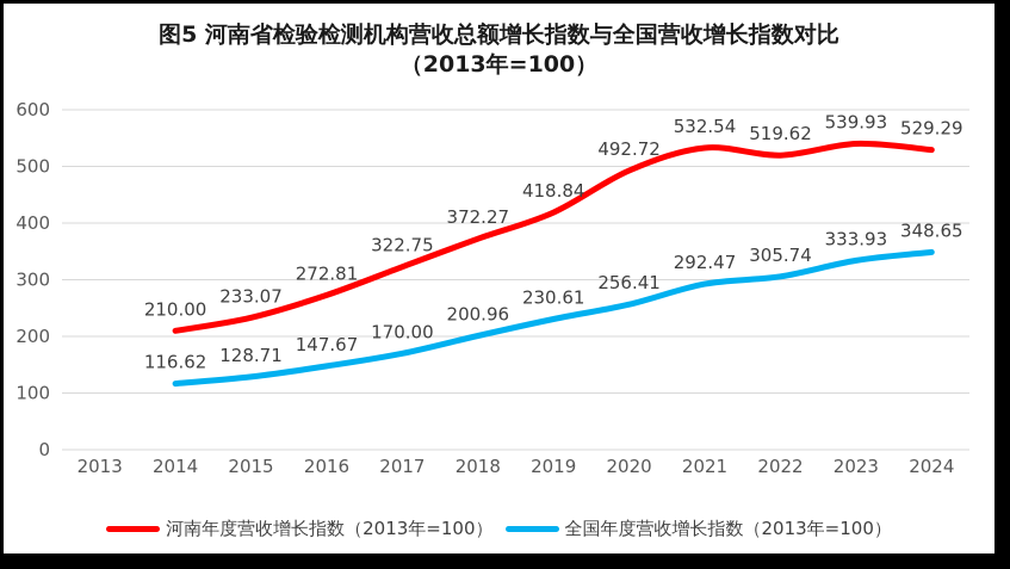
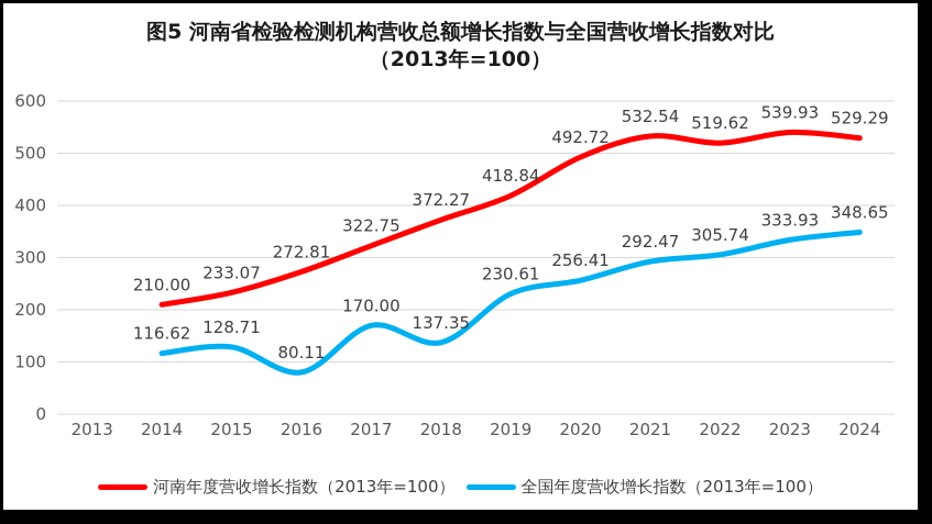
全国年度营收增长指数（2013年=100）/2016: 147.67 -> 80.11
全国年度营收增长指数（2013年=100）/2018: 200.96 -> 137.35
